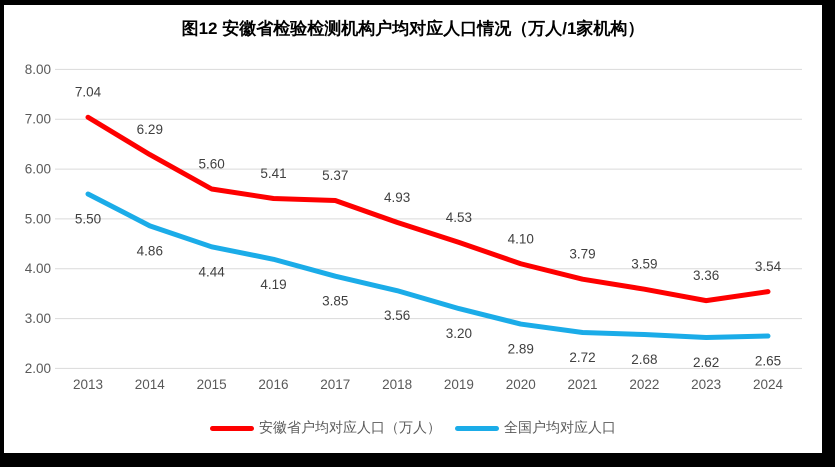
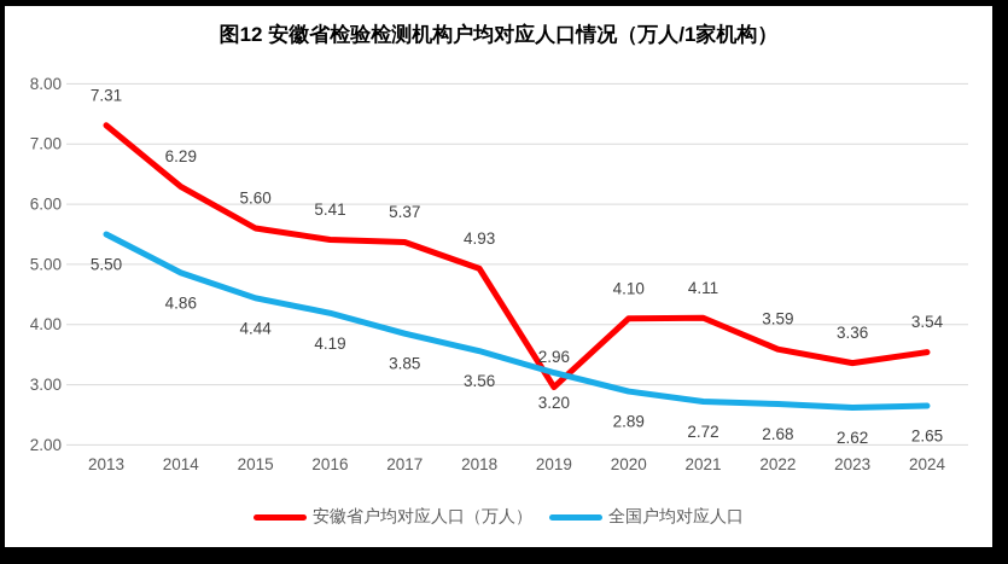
安徽省户均对应人口（万人）/2013: 7.04 -> 7.31
安徽省户均对应人口（万人）/2019: 4.53 -> 2.96
安徽省户均对应人口（万人）/2021: 3.79 -> 4.11
